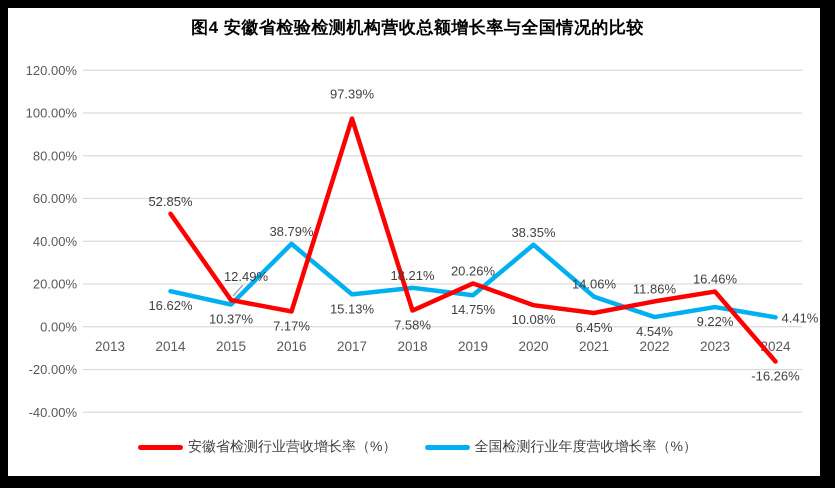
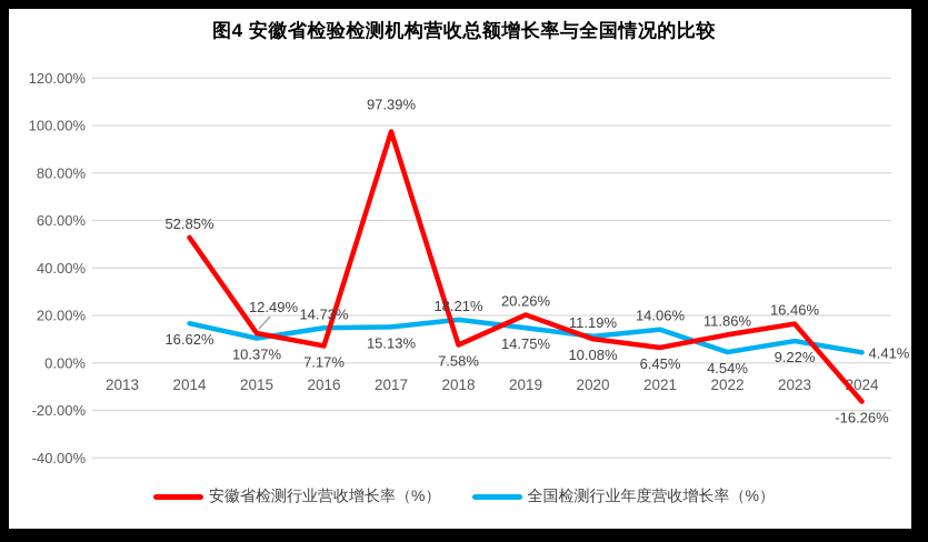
全国检测行业年度营收增长率（%）/2016: 38.79% -> 14.73%
全国检测行业年度营收增长率（%）/2020: 38.35% -> 11.19%
